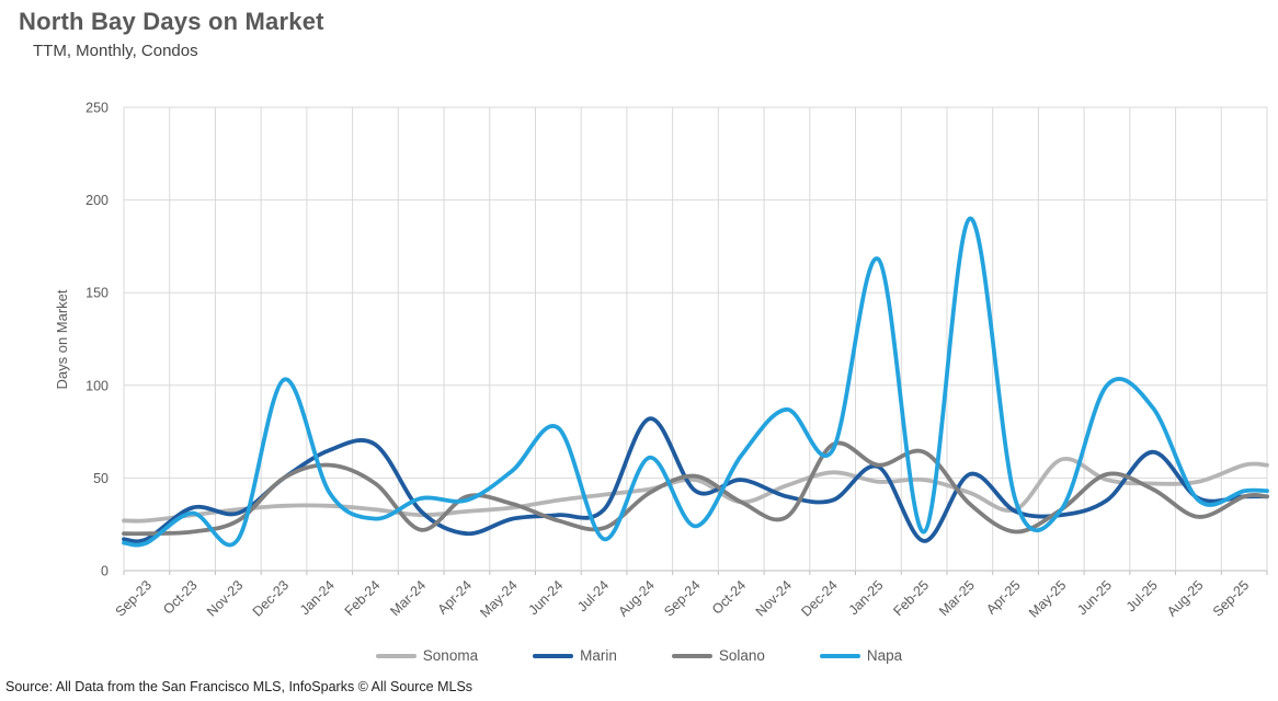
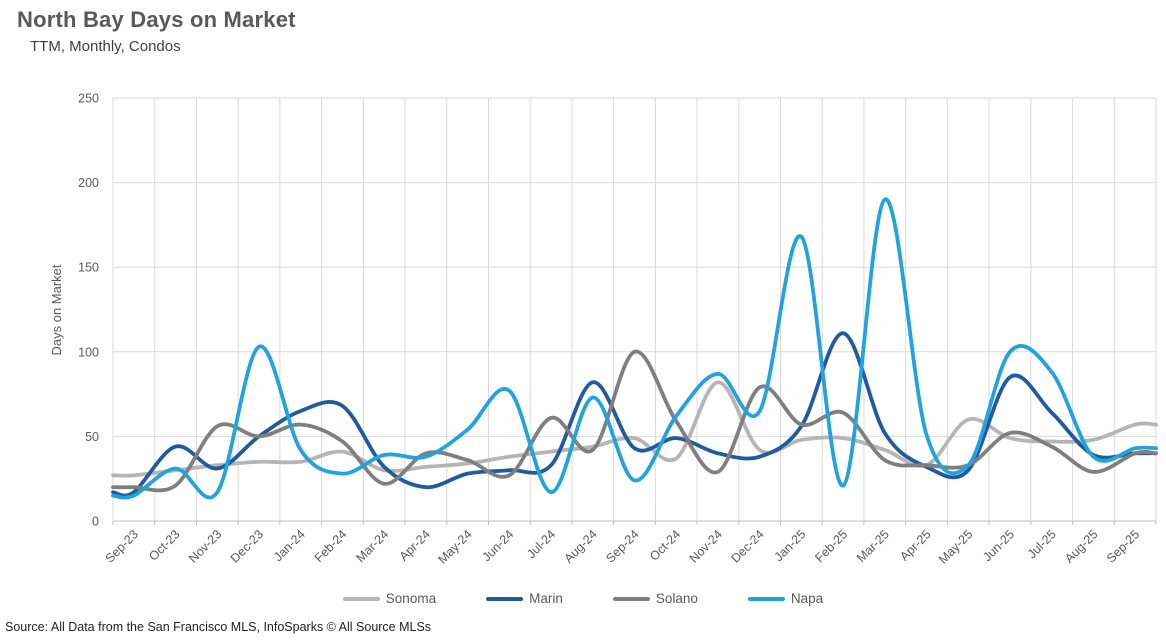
Marin/Oct-23: 34 -> 44
Solano/Nov-23: 27 -> 56
Sonoma/Feb-24: 33 -> 41
Solano/Jul-24: 23 -> 61
Napa/Aug-24: 61 -> 73
Solano/Sep-24: 51 -> 100
Solano/Oct-24: 37 -> 59
Sonoma/Nov-24: 46 -> 82
Sonoma/Dec-24: 53 -> 42
Solano/Dec-24: 68 -> 79
Marin/Feb-25: 16 -> 111
Solano/Apr-25: 21 -> 33
Napa/Apr-25: 38 -> 51
Marin/Jun-25: 38 -> 85
